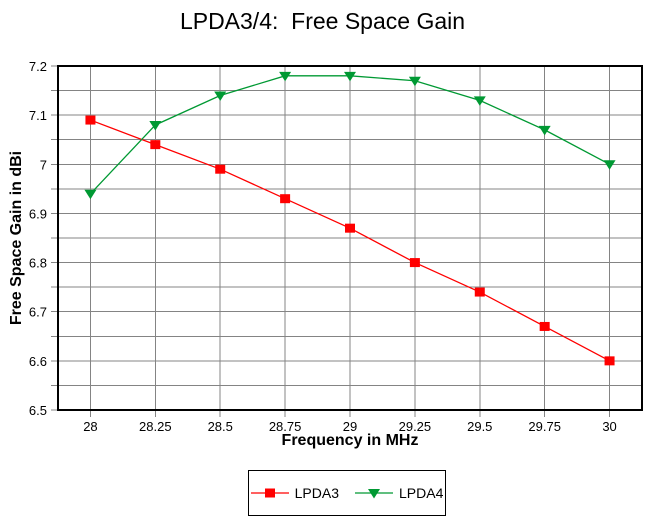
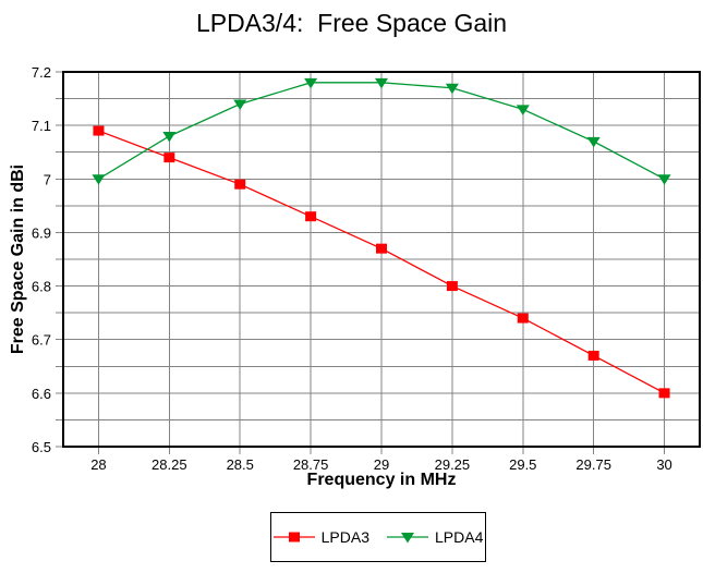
LPDA4/28: 6.94 -> 7.00
